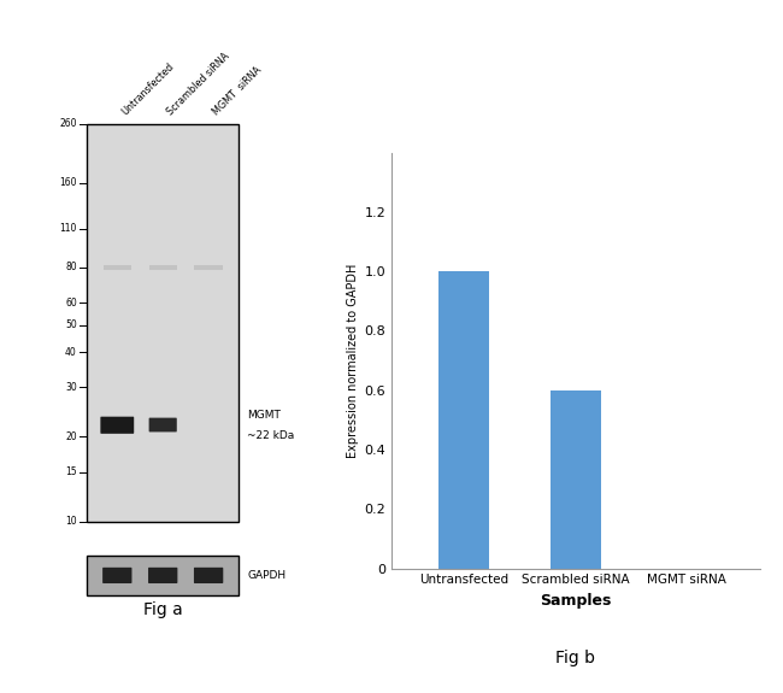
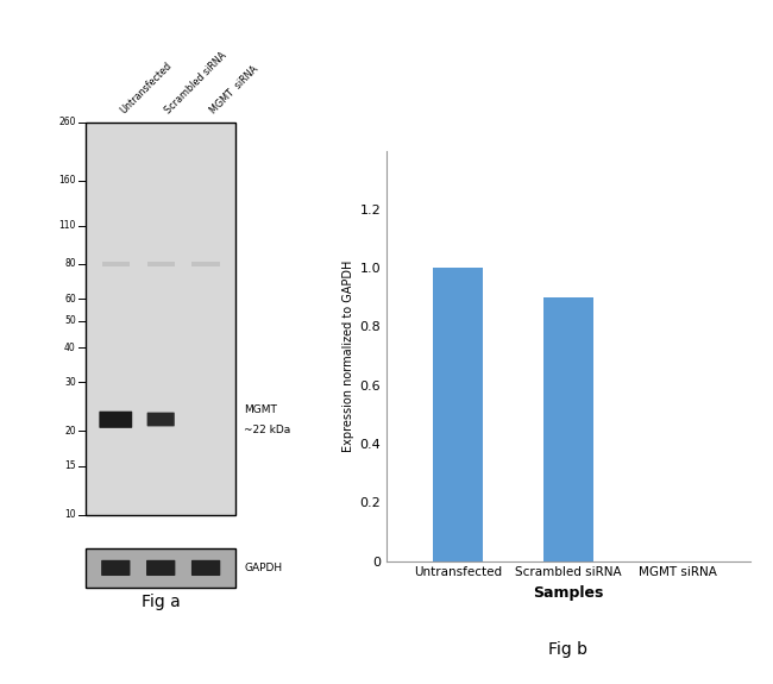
Scrambled siRNA: 0.6 -> 0.9
